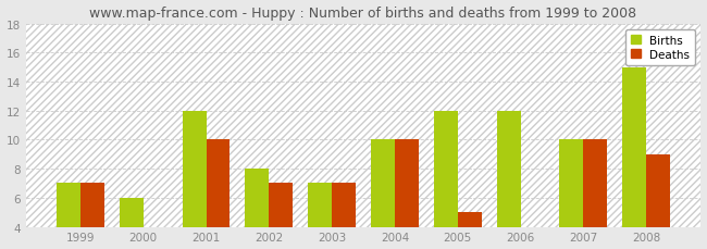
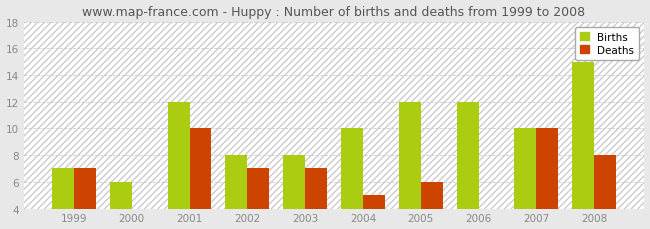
Births/2003: 7 -> 8
Deaths/2004: 10 -> 5
Deaths/2005: 5 -> 6
Deaths/2008: 9 -> 8
